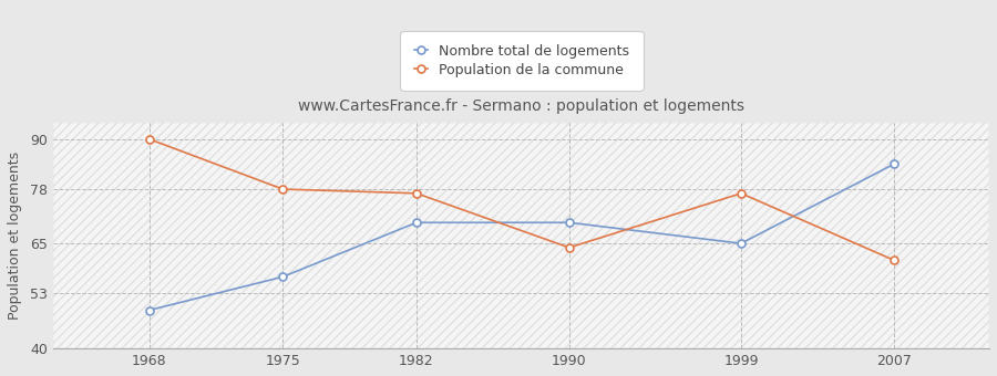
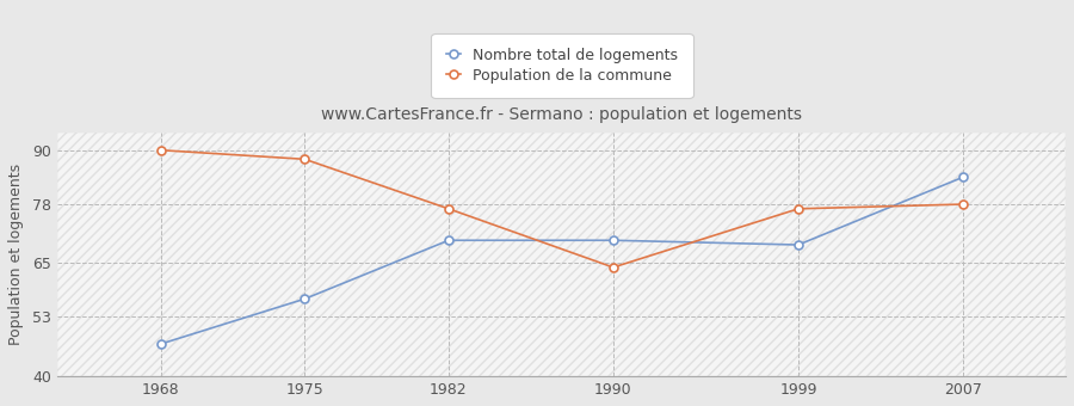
Nombre total de logements/1968: 49 -> 47
Population de la commune/1975: 78 -> 88
Nombre total de logements/1999: 65 -> 69
Population de la commune/2007: 61 -> 78
